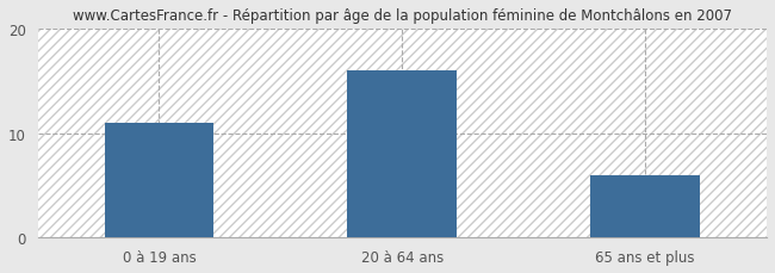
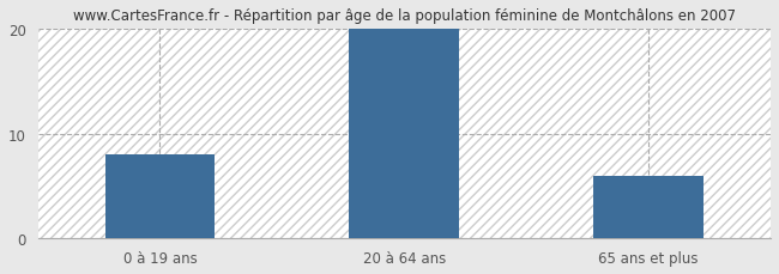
0 à 19 ans: 11 -> 8
20 à 64 ans: 16 -> 20
